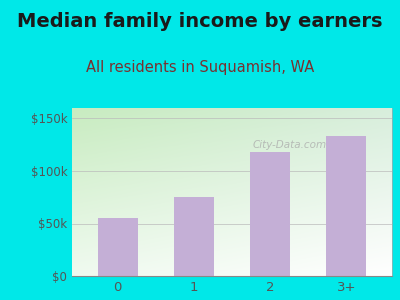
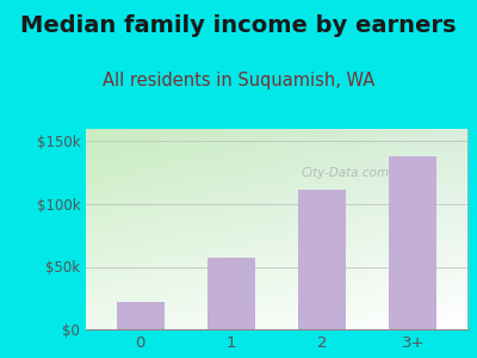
0: $55k -> $22k
1: $75k -> $57k
2: $118k -> $111k
3+: $133k -> $138k
